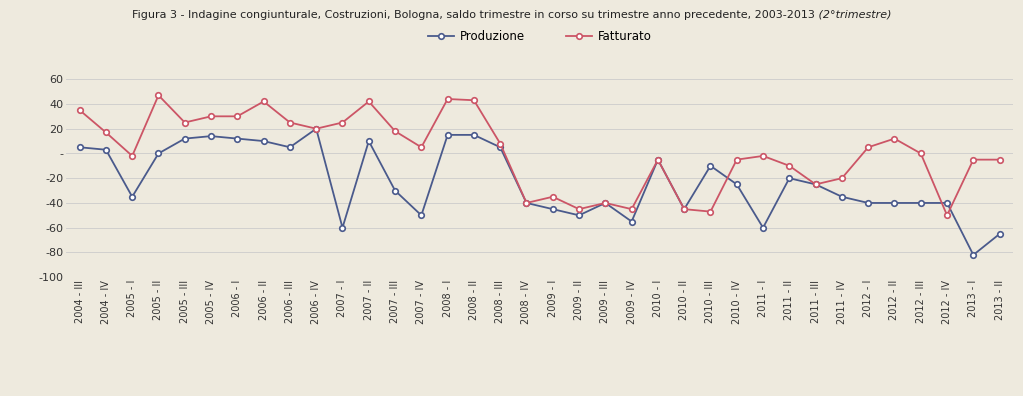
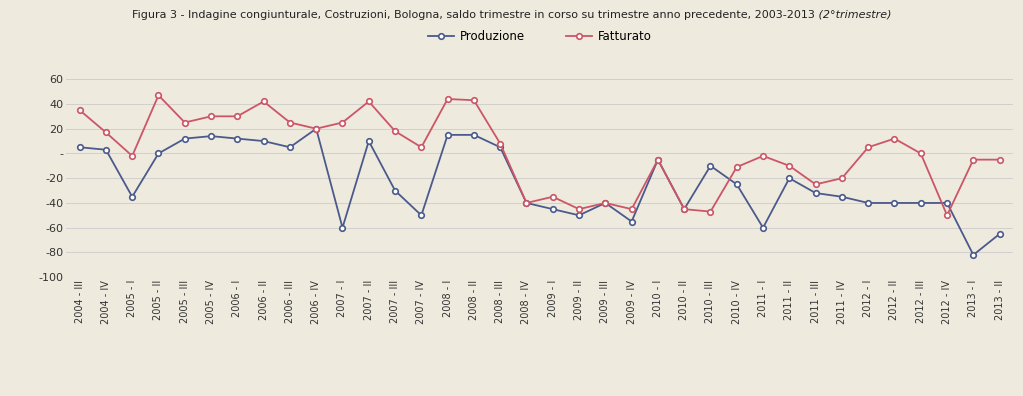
Fatturato/2010 - IV: -5 -> -11
Produzione/2011 - III: -25 -> -32
